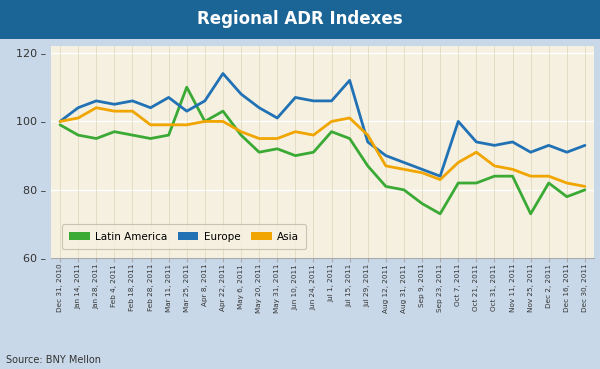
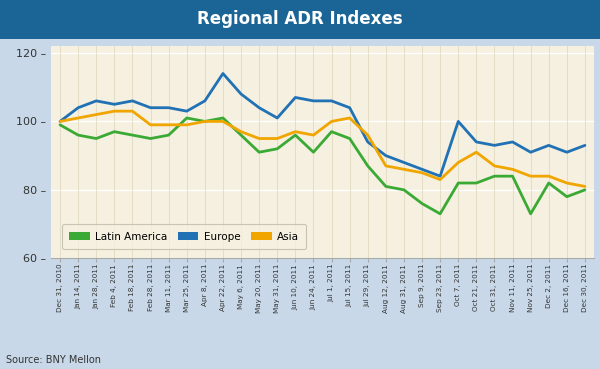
Asia/Jan 28, 2011: 104 – -> 102 –
Europe/Mar 11, 2011: 107 – -> 104 –
Latin America/Mar 25, 2011: 110 – -> 101 –
Latin America/Apr 22, 2011: 103 – -> 101 –
Latin America/Jun 10, 2011: 90 – -> 96 –
Europe/Jul 15, 2011: 112 – -> 104 –
